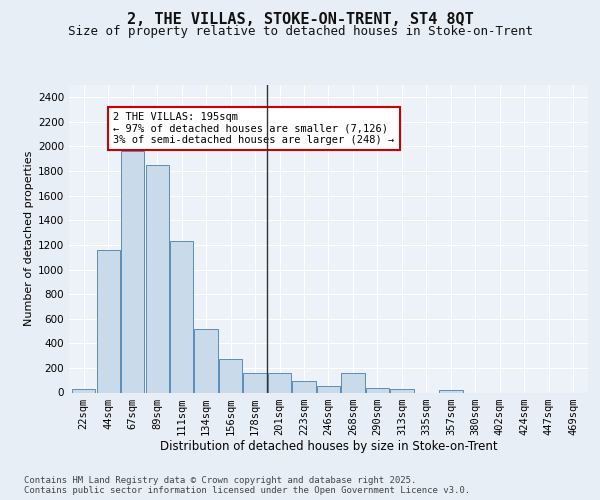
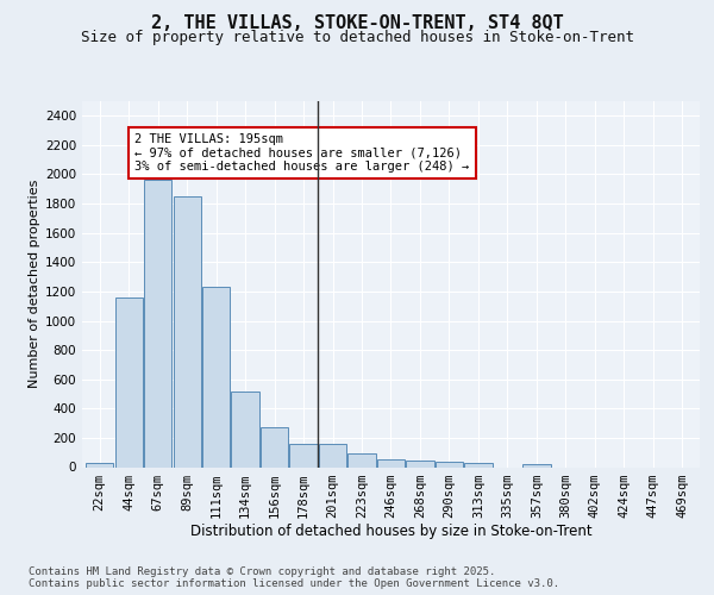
268sqm: 160 -> 40
